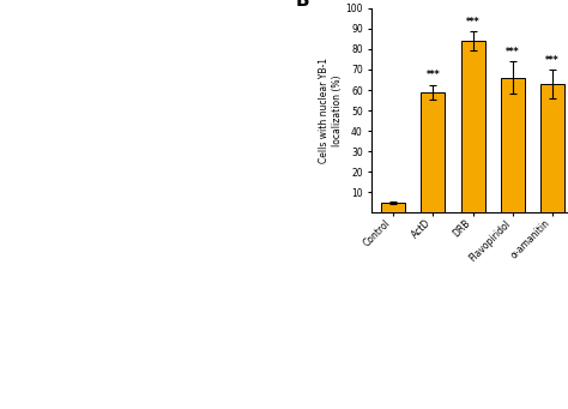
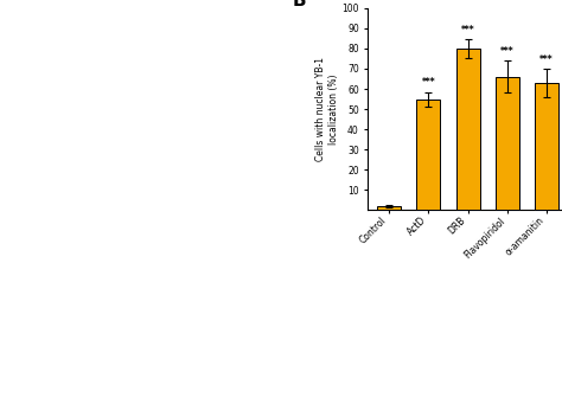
Control: 5 -> 2
ActD: 59 -> 55
DRB: 84 -> 80
